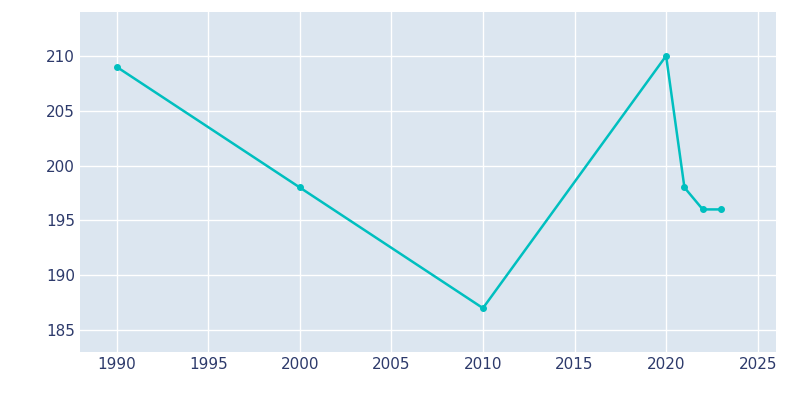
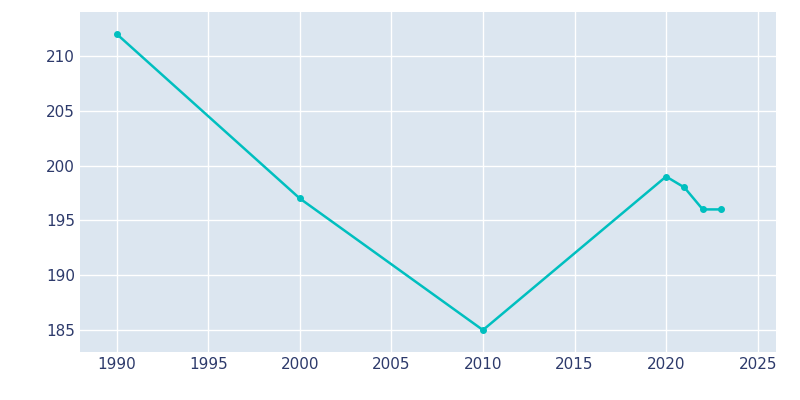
1990: 209 -> 212
2000: 198 -> 197
2010: 187 -> 185
2020: 210 -> 199
